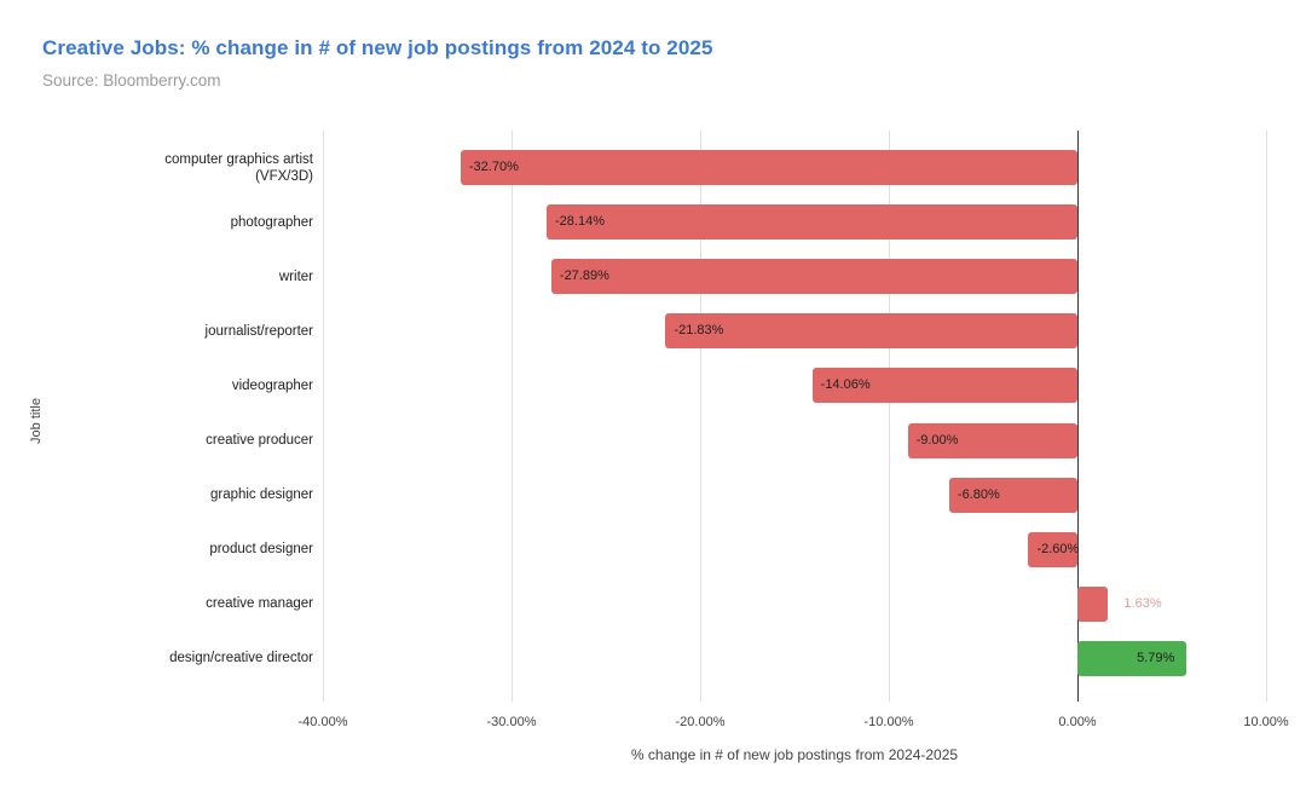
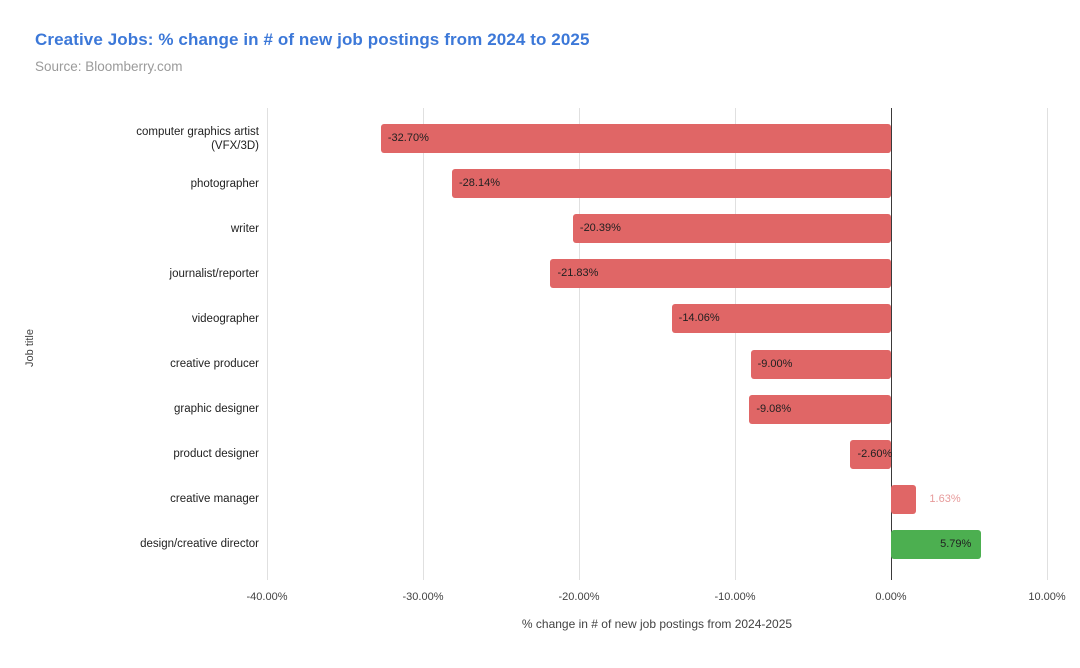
writer: -27.89% -> -20.39%
graphic designer: -6.80% -> -9.08%
